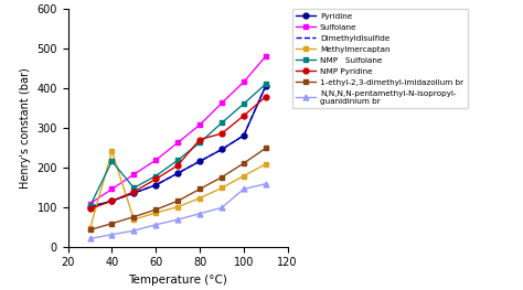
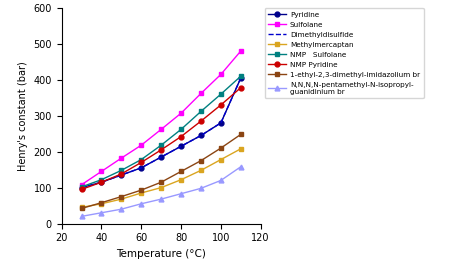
Methylmercaptan/40: 240 -> 55
NMP Sulfolane/40: 215 -> 122
NMP Pyridine/80: 270 -> 242
N,N,N,N-pentamethyl-N-isopropyl- guanidinium br/100: 145 -> 120
